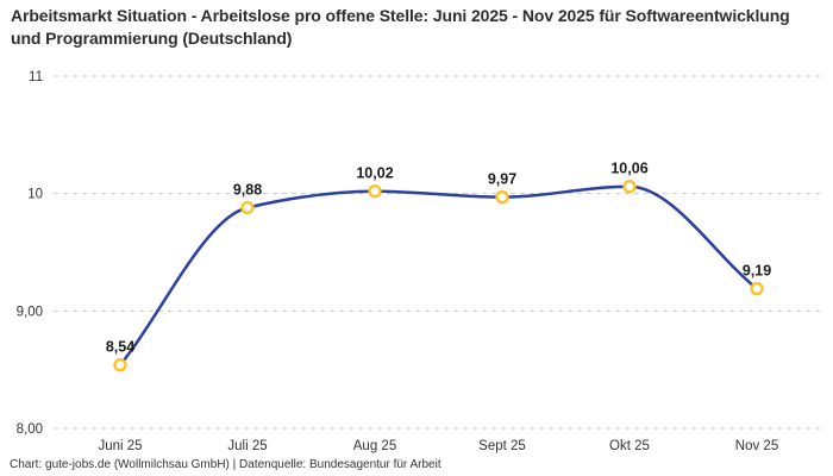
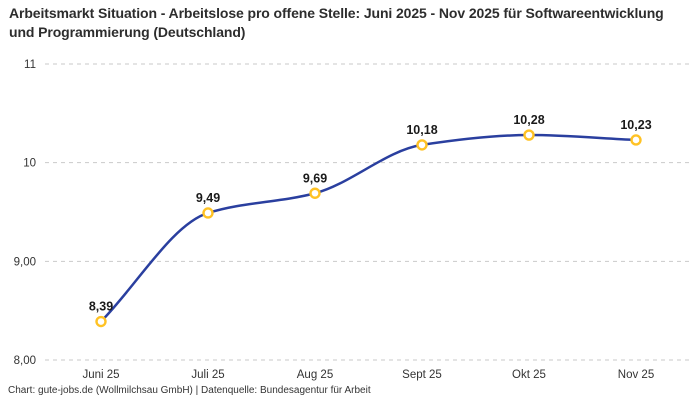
Juni 25: 8,54 -> 8,39
Juli 25: 9,88 -> 9,49
Aug 25: 10,02 -> 9,69
Sept 25: 9,97 -> 10,18
Okt 25: 10,06 -> 10,28
Nov 25: 9,19 -> 10,23
